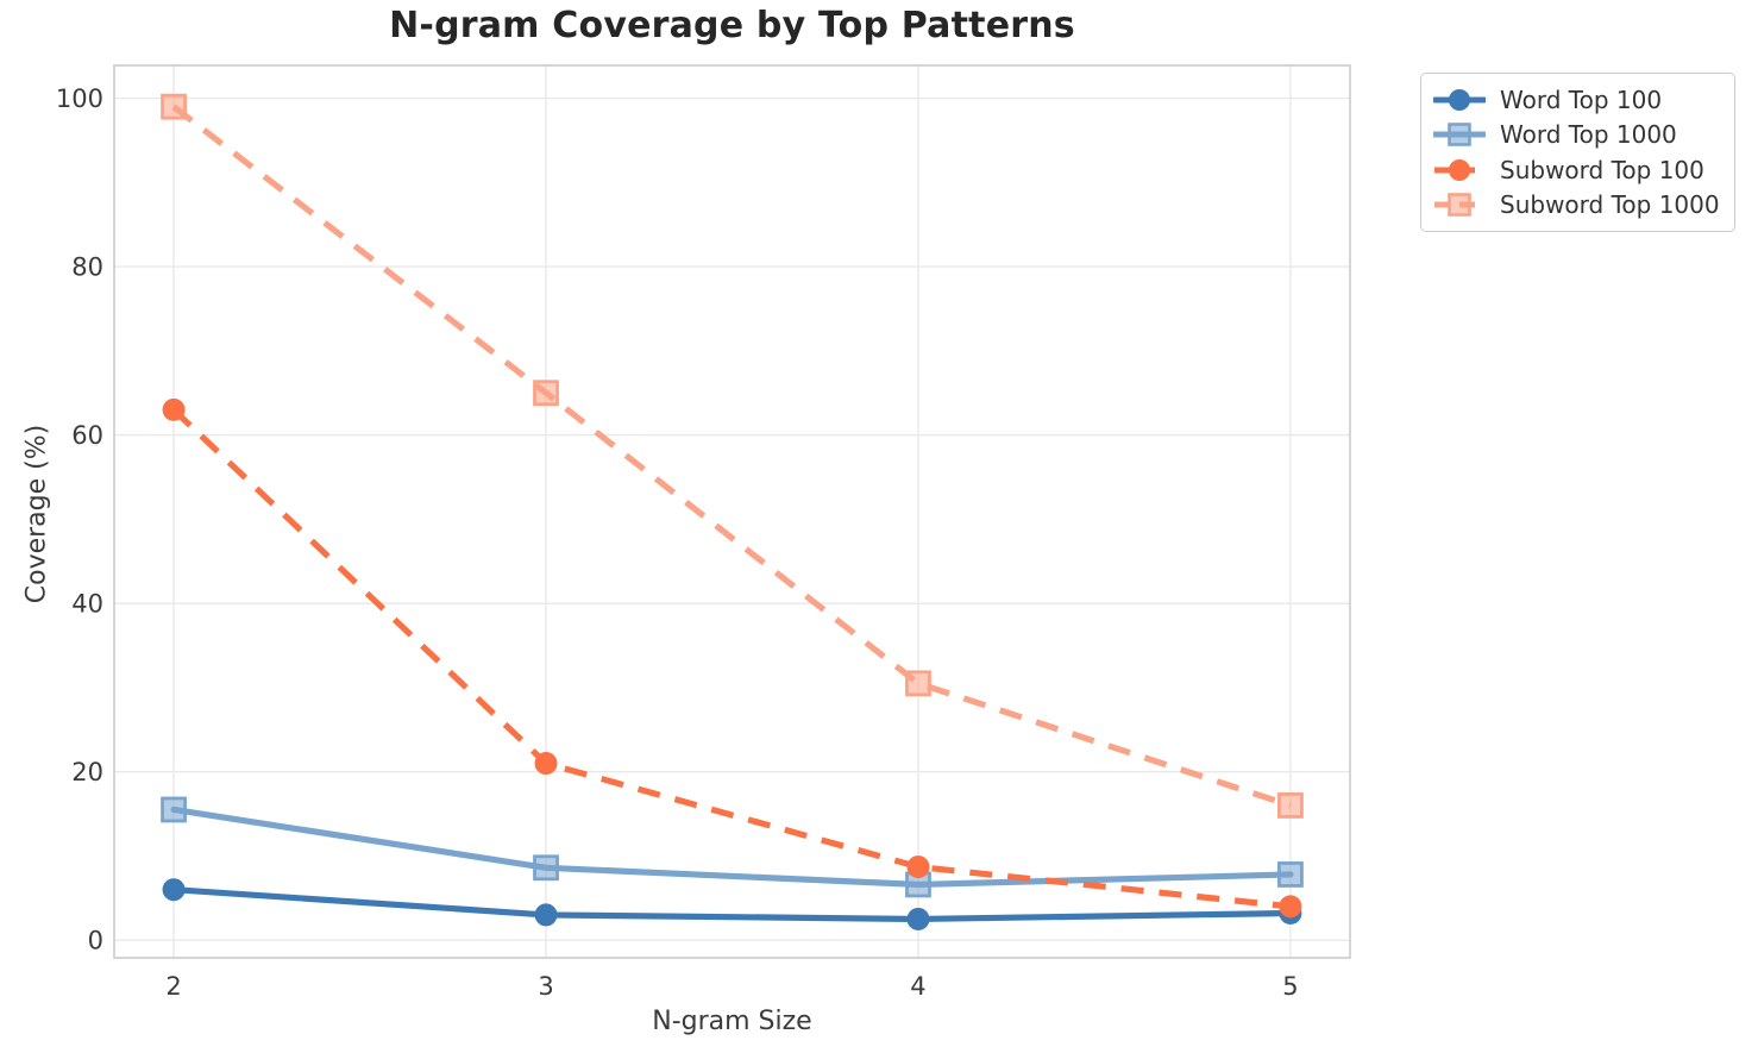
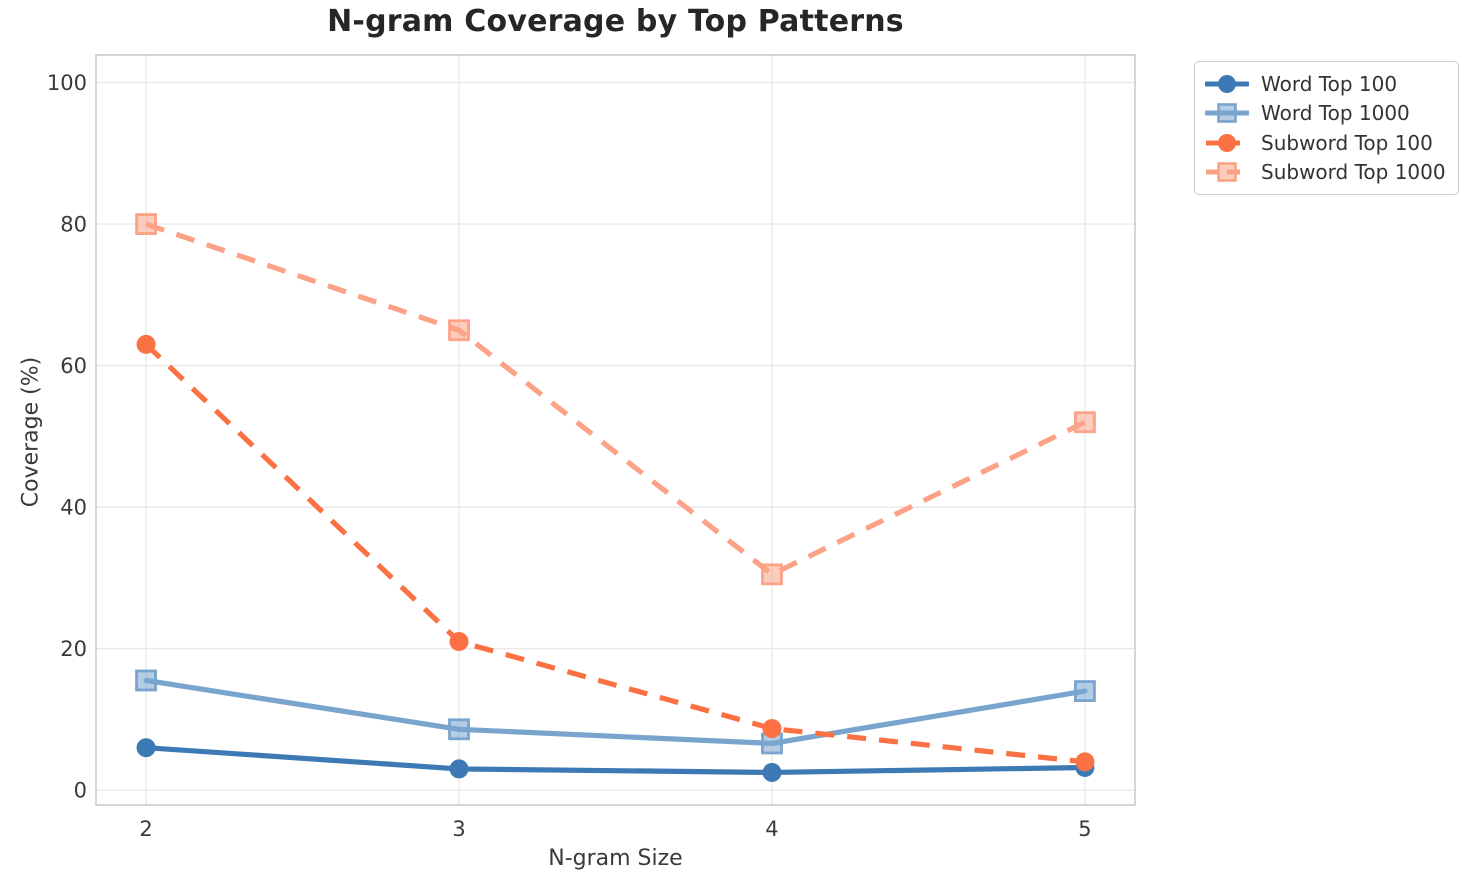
Subword Top 1000/2: 99 -> 80
Word Top 1000/5: 8 -> 14
Subword Top 1000/5: 16 -> 52
